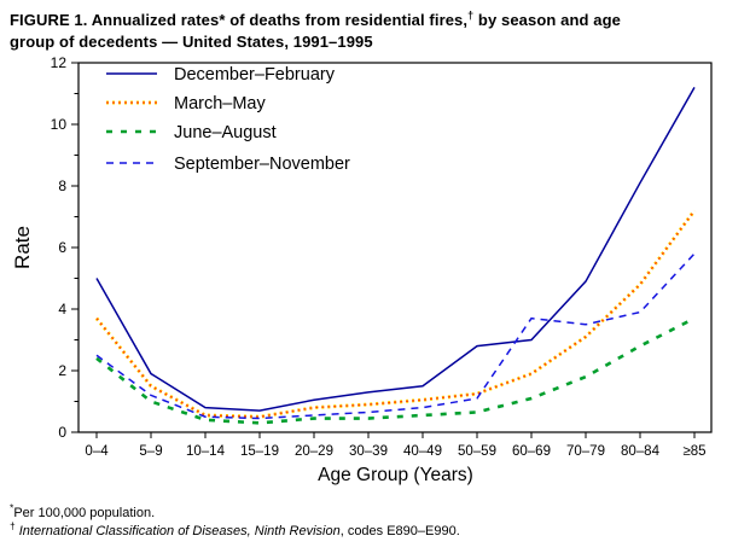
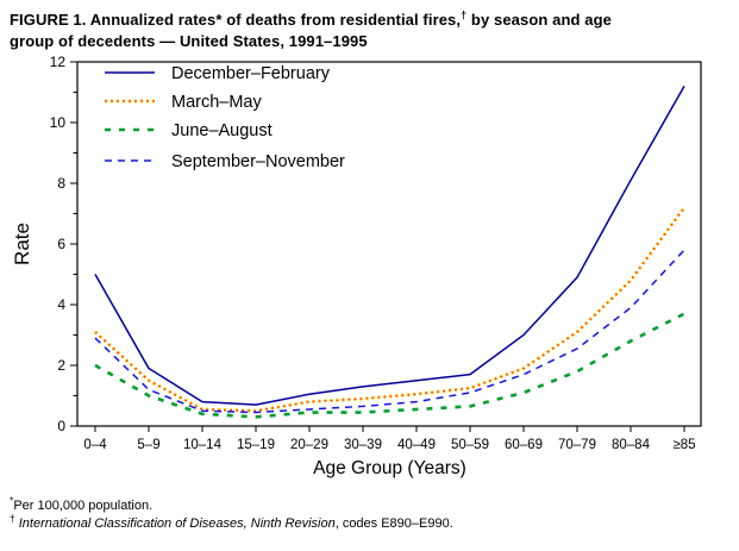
March–May/0–4: 3.7 -> 3.1
June–August/0–4: 2.4 -> 2.0
September–November/0–4: 2.5 -> 2.9
December–February/50–59: 2.8 -> 1.7
September–November/60–69: 3.7 -> 1.7
September–November/70–79: 3.5 -> 2.5
